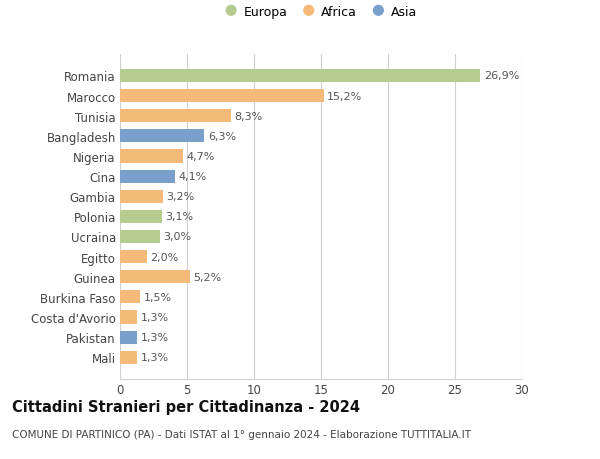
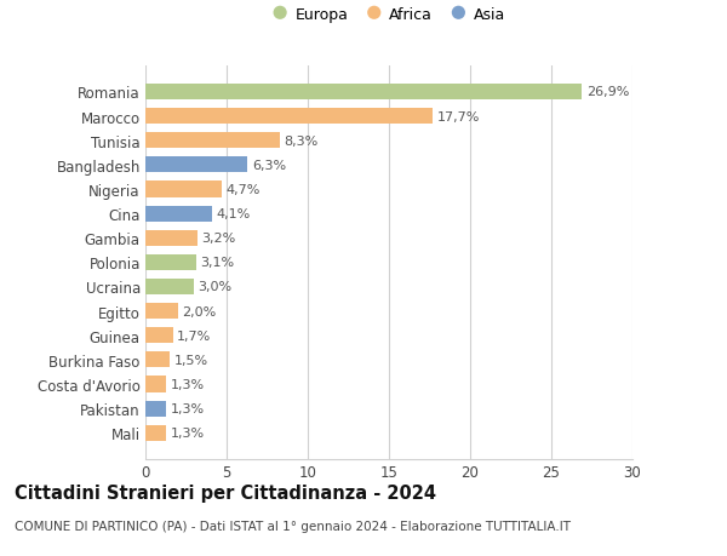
Marocco: 15,2% -> 17,7%
Guinea: 5,2% -> 1,7%
